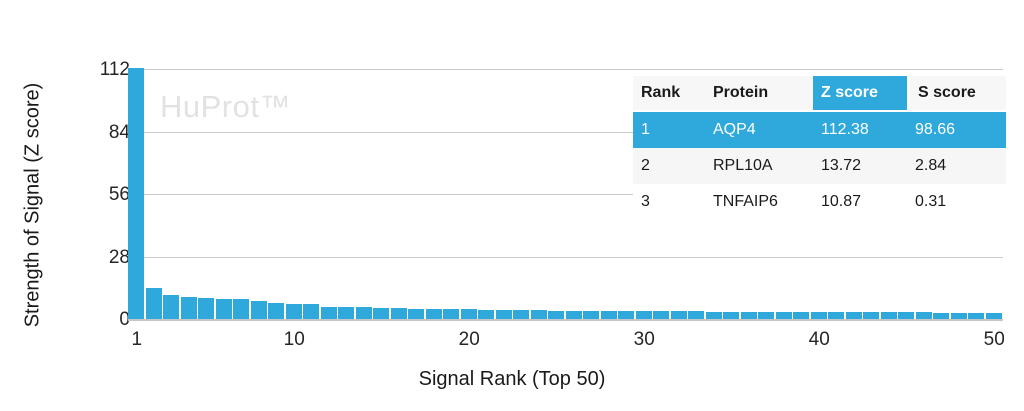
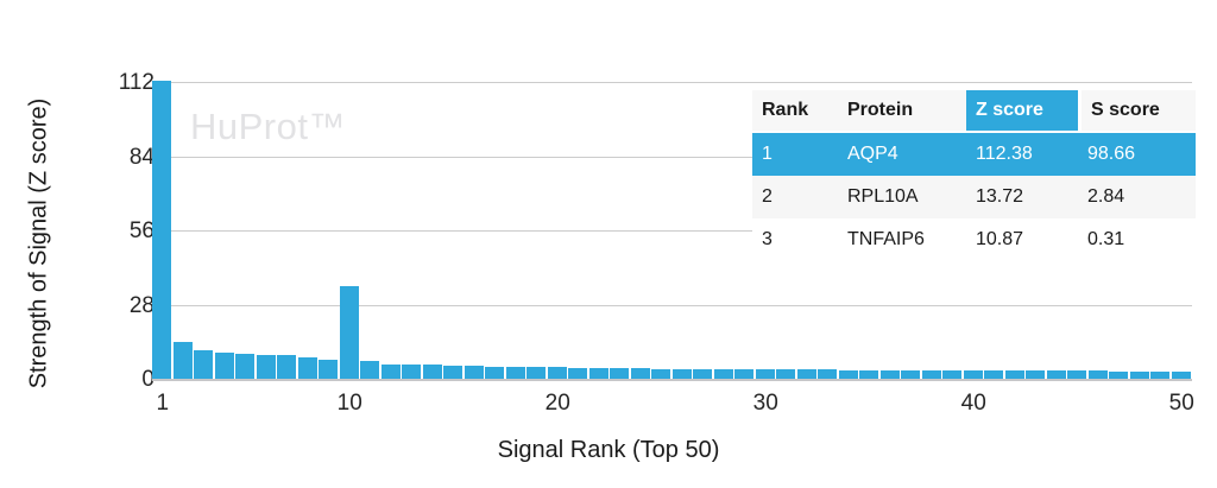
10: 7 -> 35
